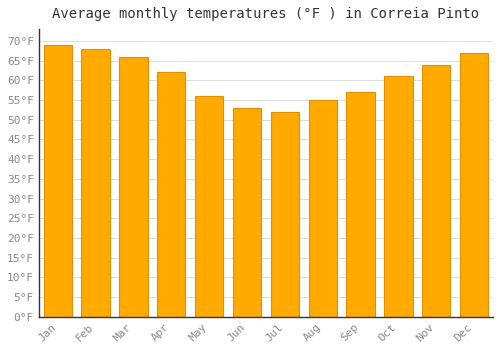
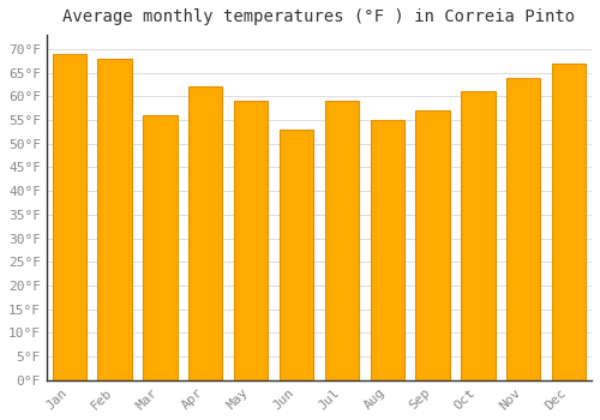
Mar: 66°F -> 56°F
May: 56°F -> 59°F
Jul: 52°F -> 59°F
